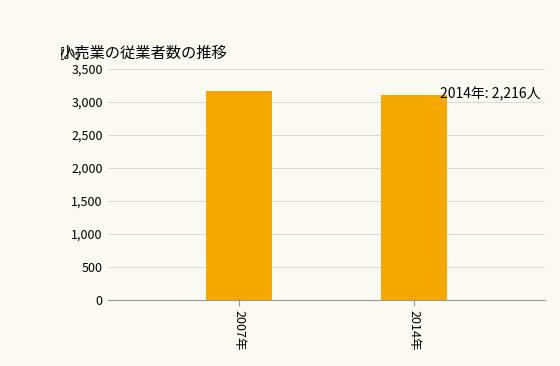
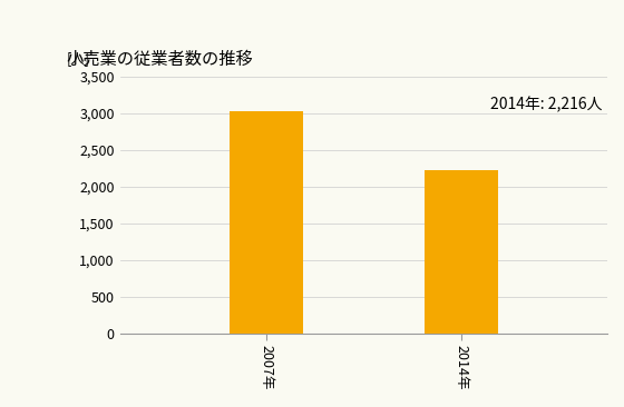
2007年: 3,160 -> 3,020
2014年: 3,100 -> 2,220
